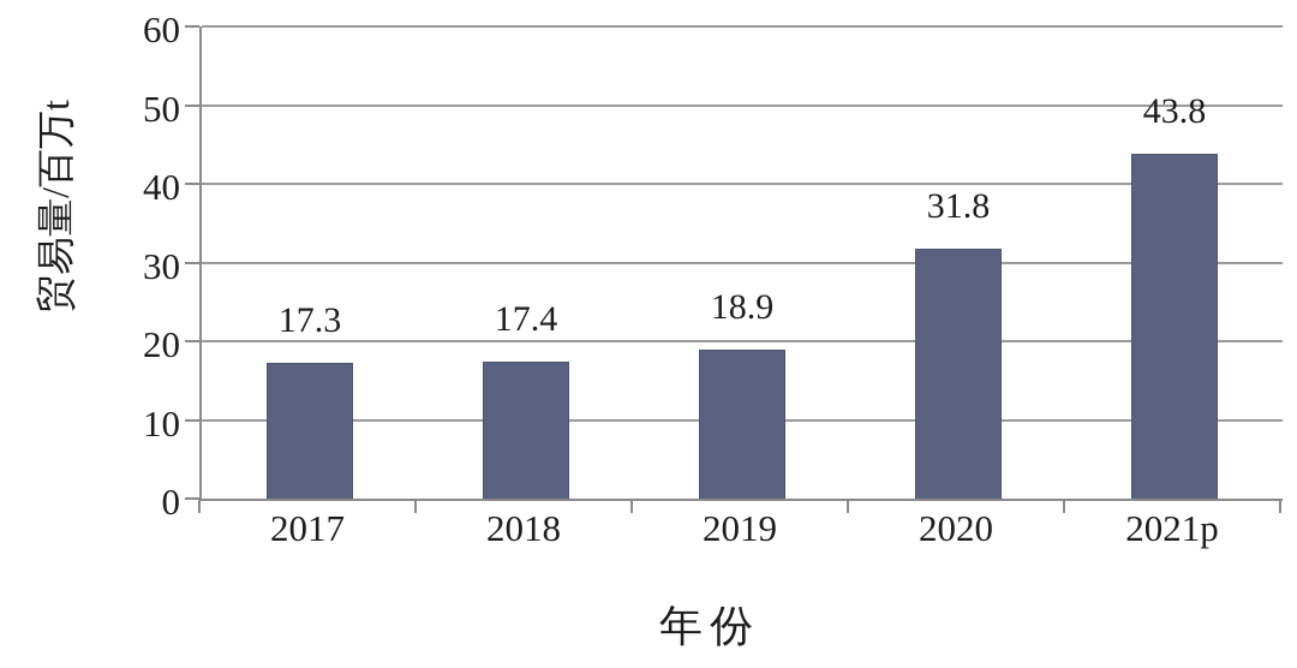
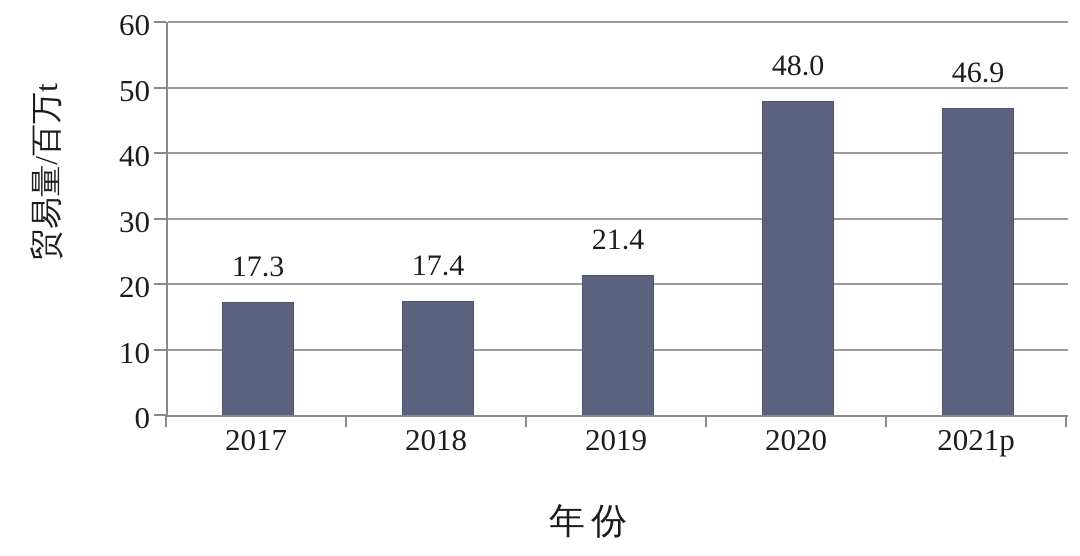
2019: 18.9 -> 21.4
2020: 31.8 -> 48.0
2021p: 43.8 -> 46.9
